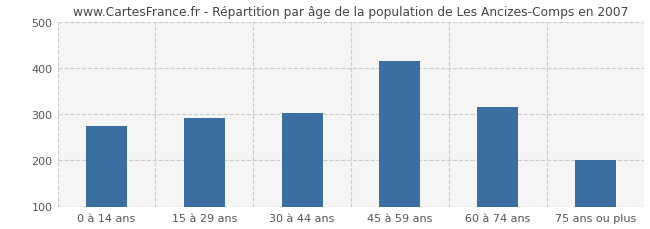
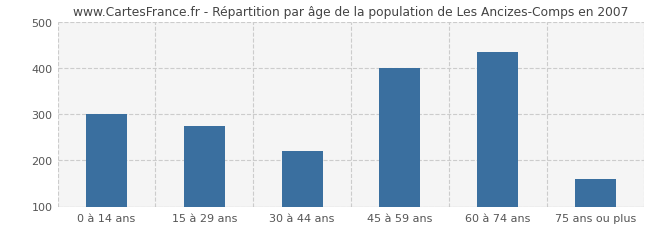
0 à 14 ans: 275 -> 300
15 à 29 ans: 291 -> 275
30 à 44 ans: 303 -> 220
45 à 59 ans: 415 -> 400
60 à 74 ans: 315 -> 435
75 ans ou plus: 200 -> 160
